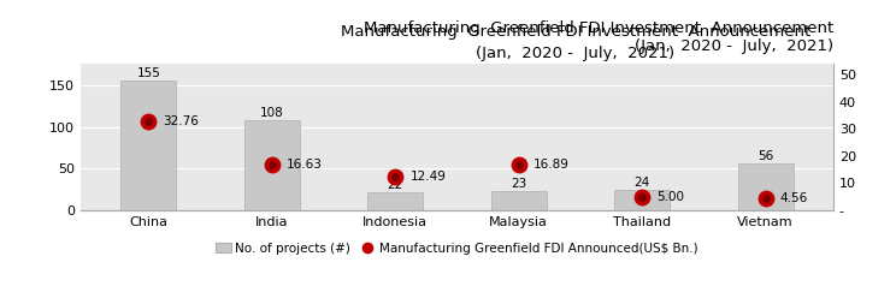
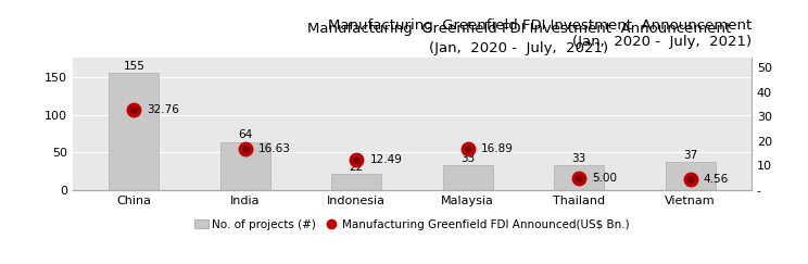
India: 108 -> 64
Malaysia: 23 -> 33
Thailand: 24 -> 33
Vietnam: 56 -> 37
